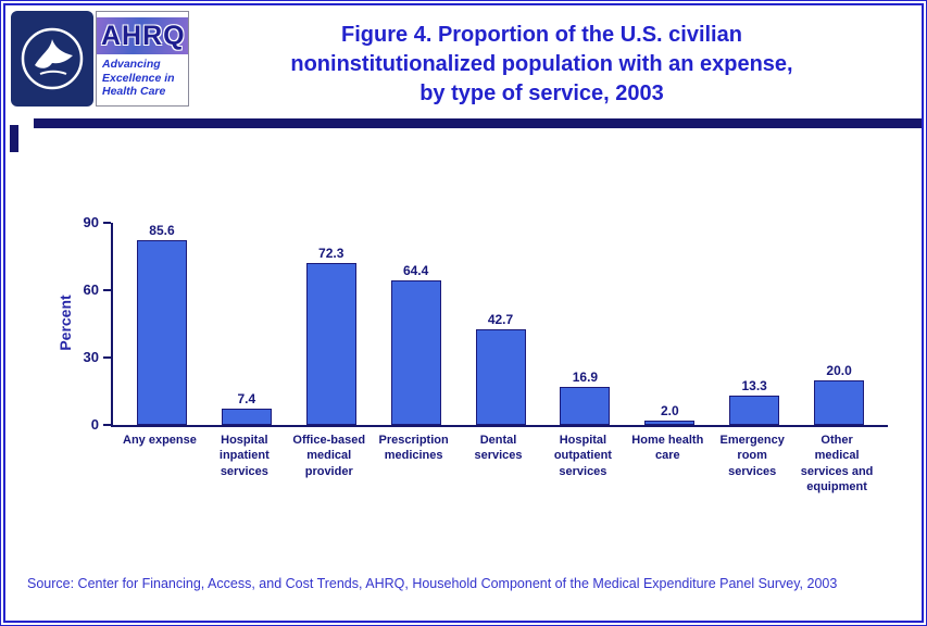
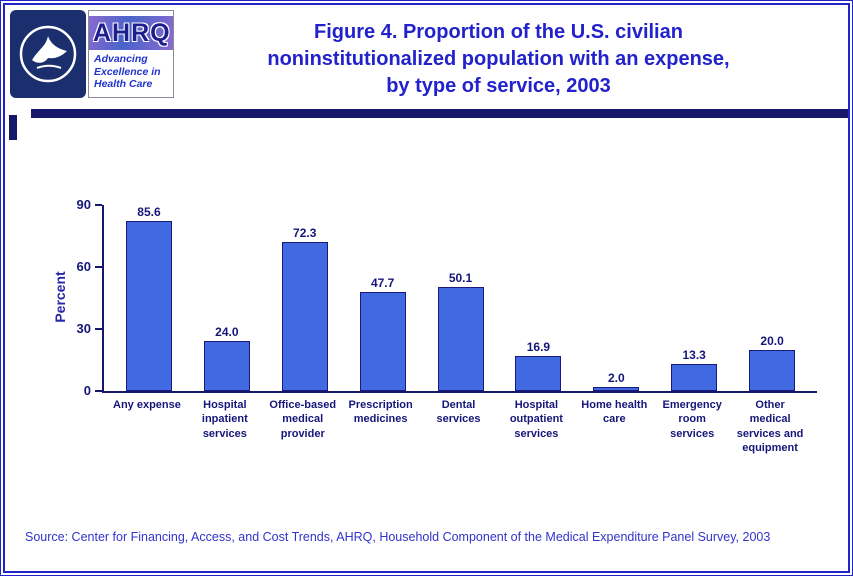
Hospital inpatient services: 7.4 -> 24.0
Prescription medicines: 64.4 -> 47.7
Dental services: 42.7 -> 50.1
